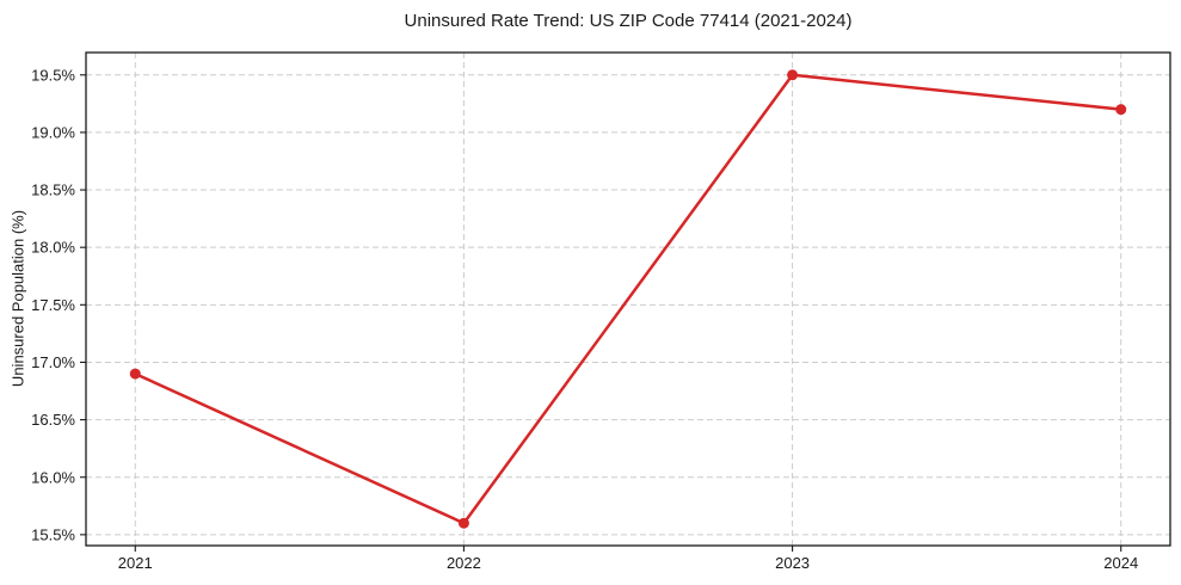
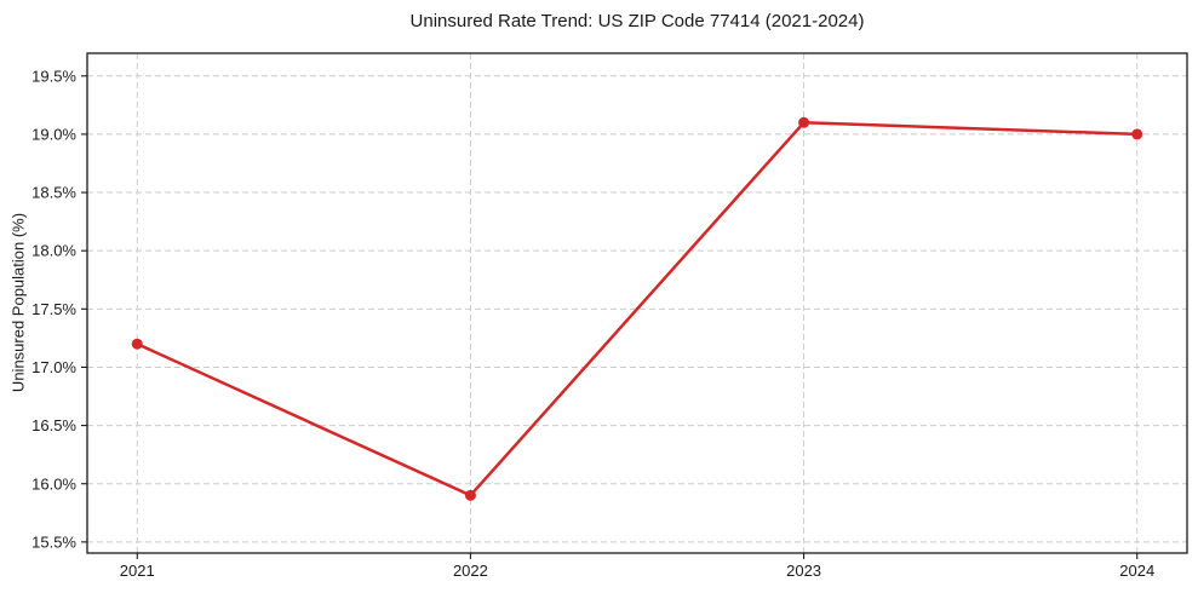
2021: 16.9% -> 17.2%
2022: 15.6% -> 15.9%
2023: 19.5% -> 19.1%
2024: 19.2% -> 19.0%
